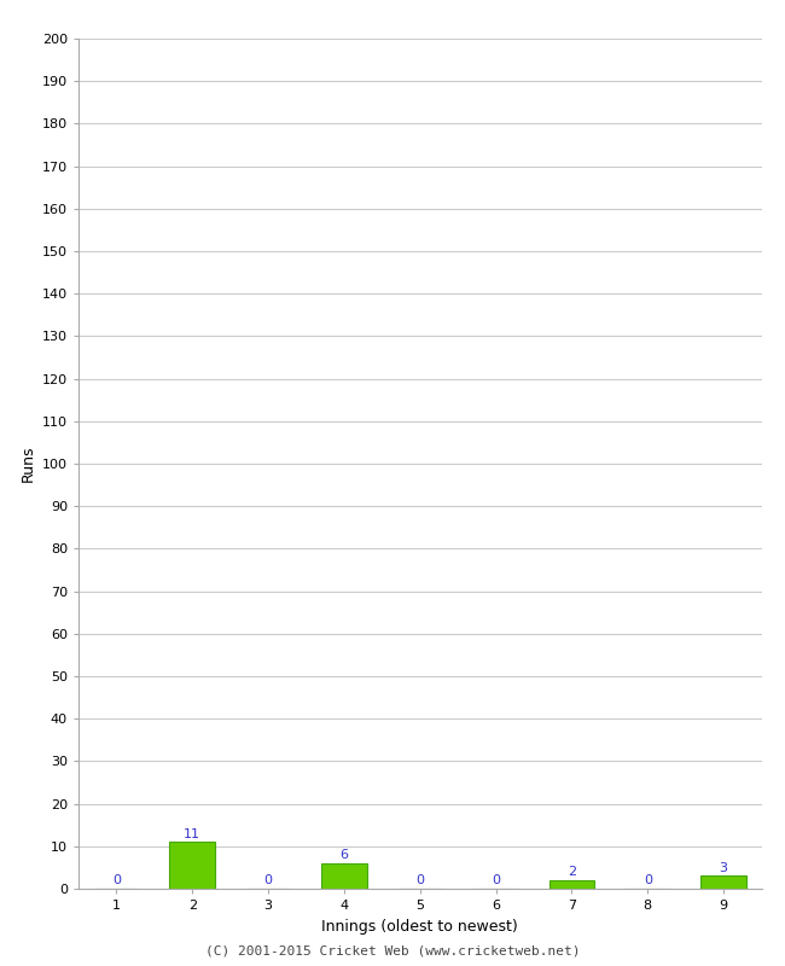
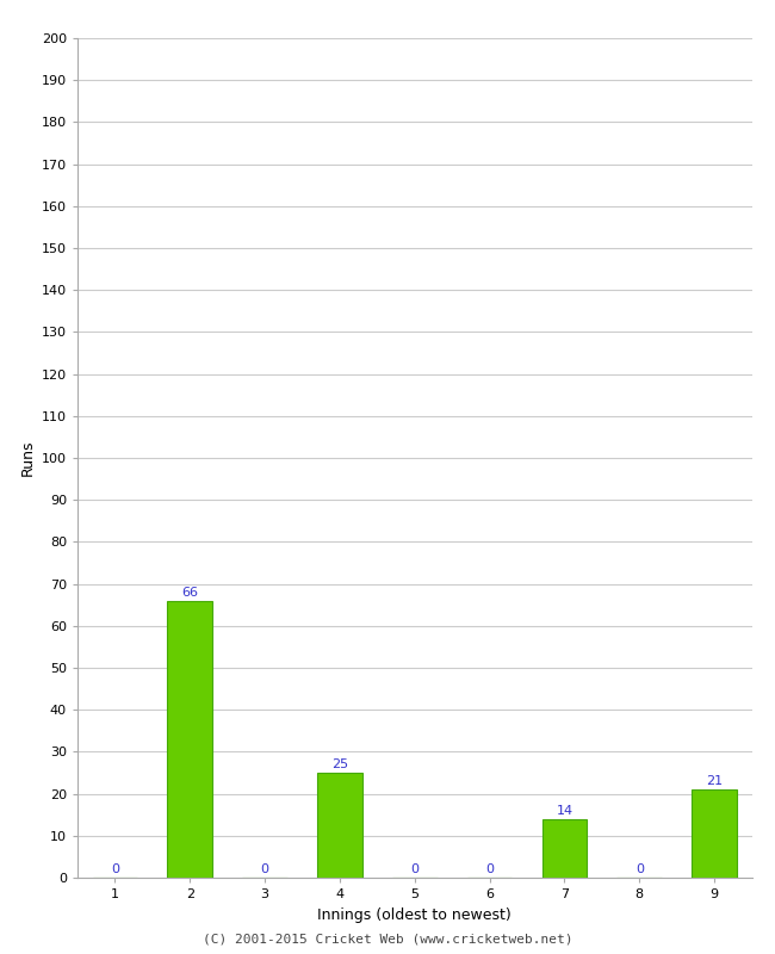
2: 11 -> 66
4: 6 -> 25
7: 2 -> 14
9: 3 -> 21
